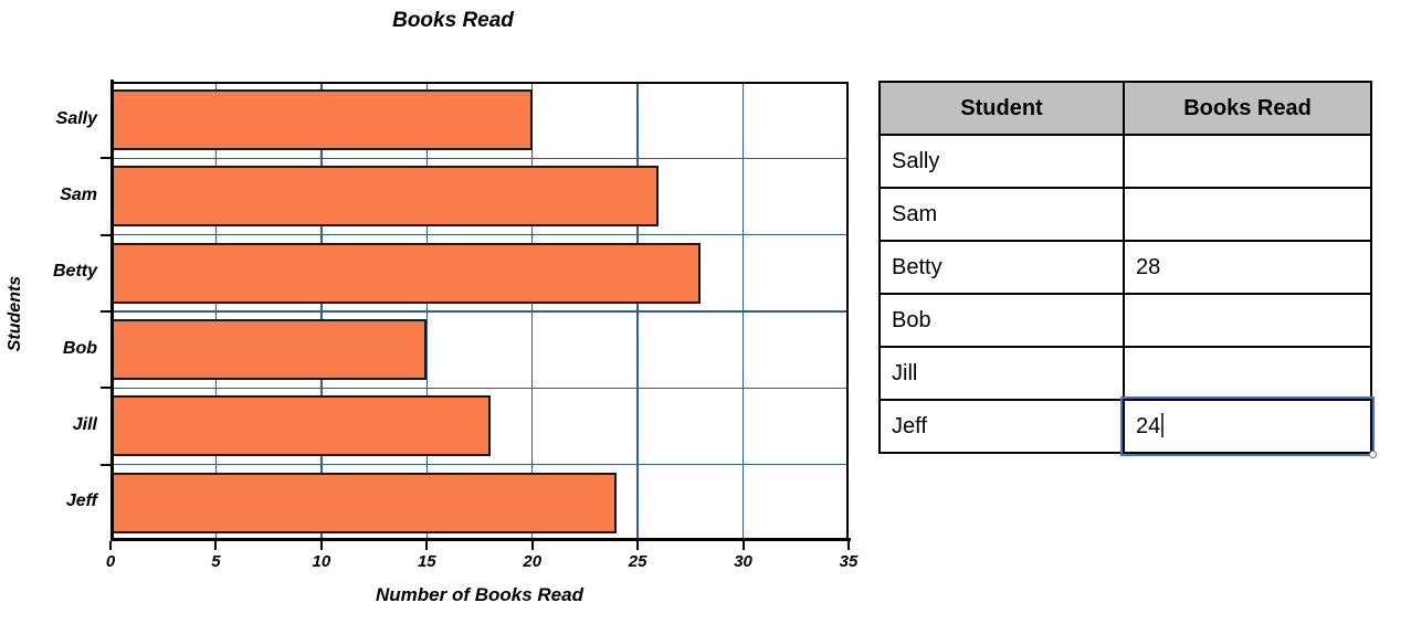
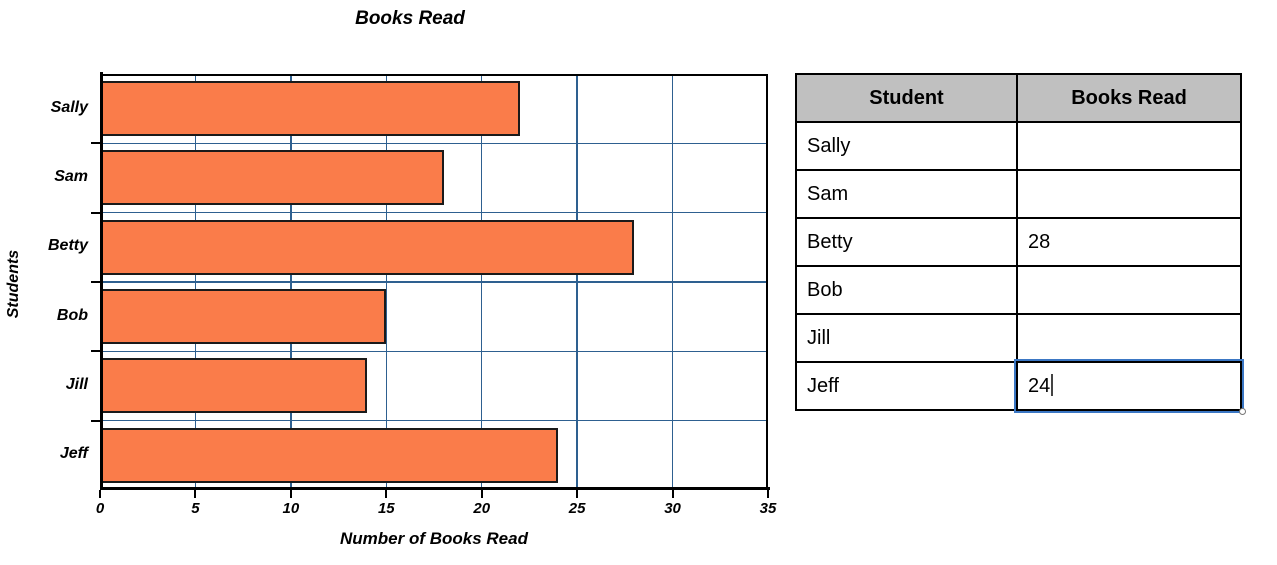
Sally: 20 -> 22
Sam: 26 -> 18
Jill: 18 -> 14
